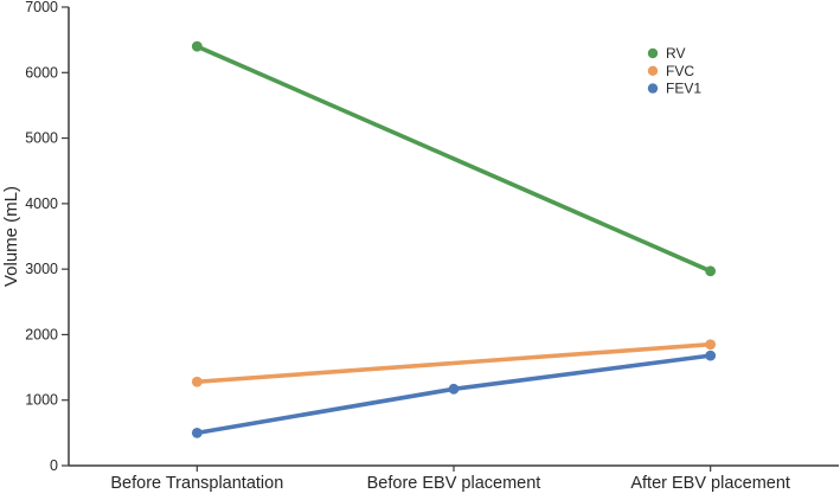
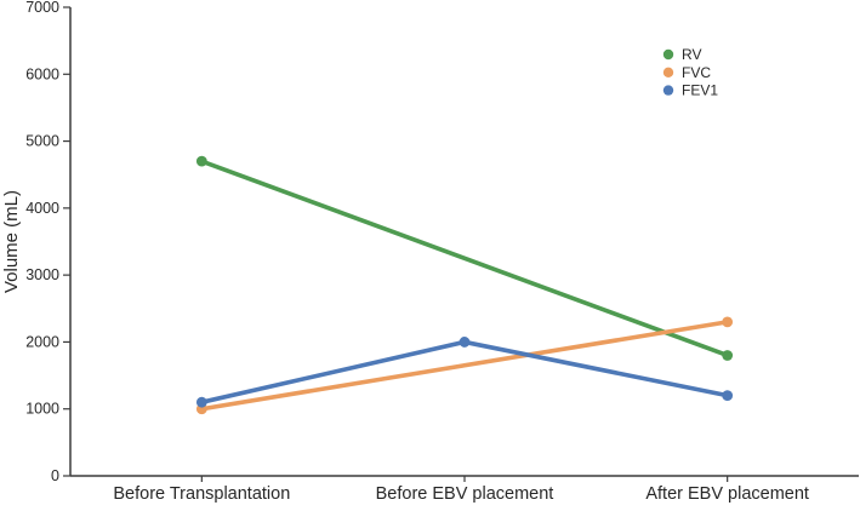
RV/Before Transplantation: 6400 -> 4700
FVC/Before Transplantation: 1300 -> 1000
FEV1/Before Transplantation: 500 -> 1100
FEV1/Before EBV placement: 1200 -> 2000
RV/After EBV placement: 3000 -> 1800
FVC/After EBV placement: 1800 -> 2300
FEV1/After EBV placement: 1700 -> 1200
